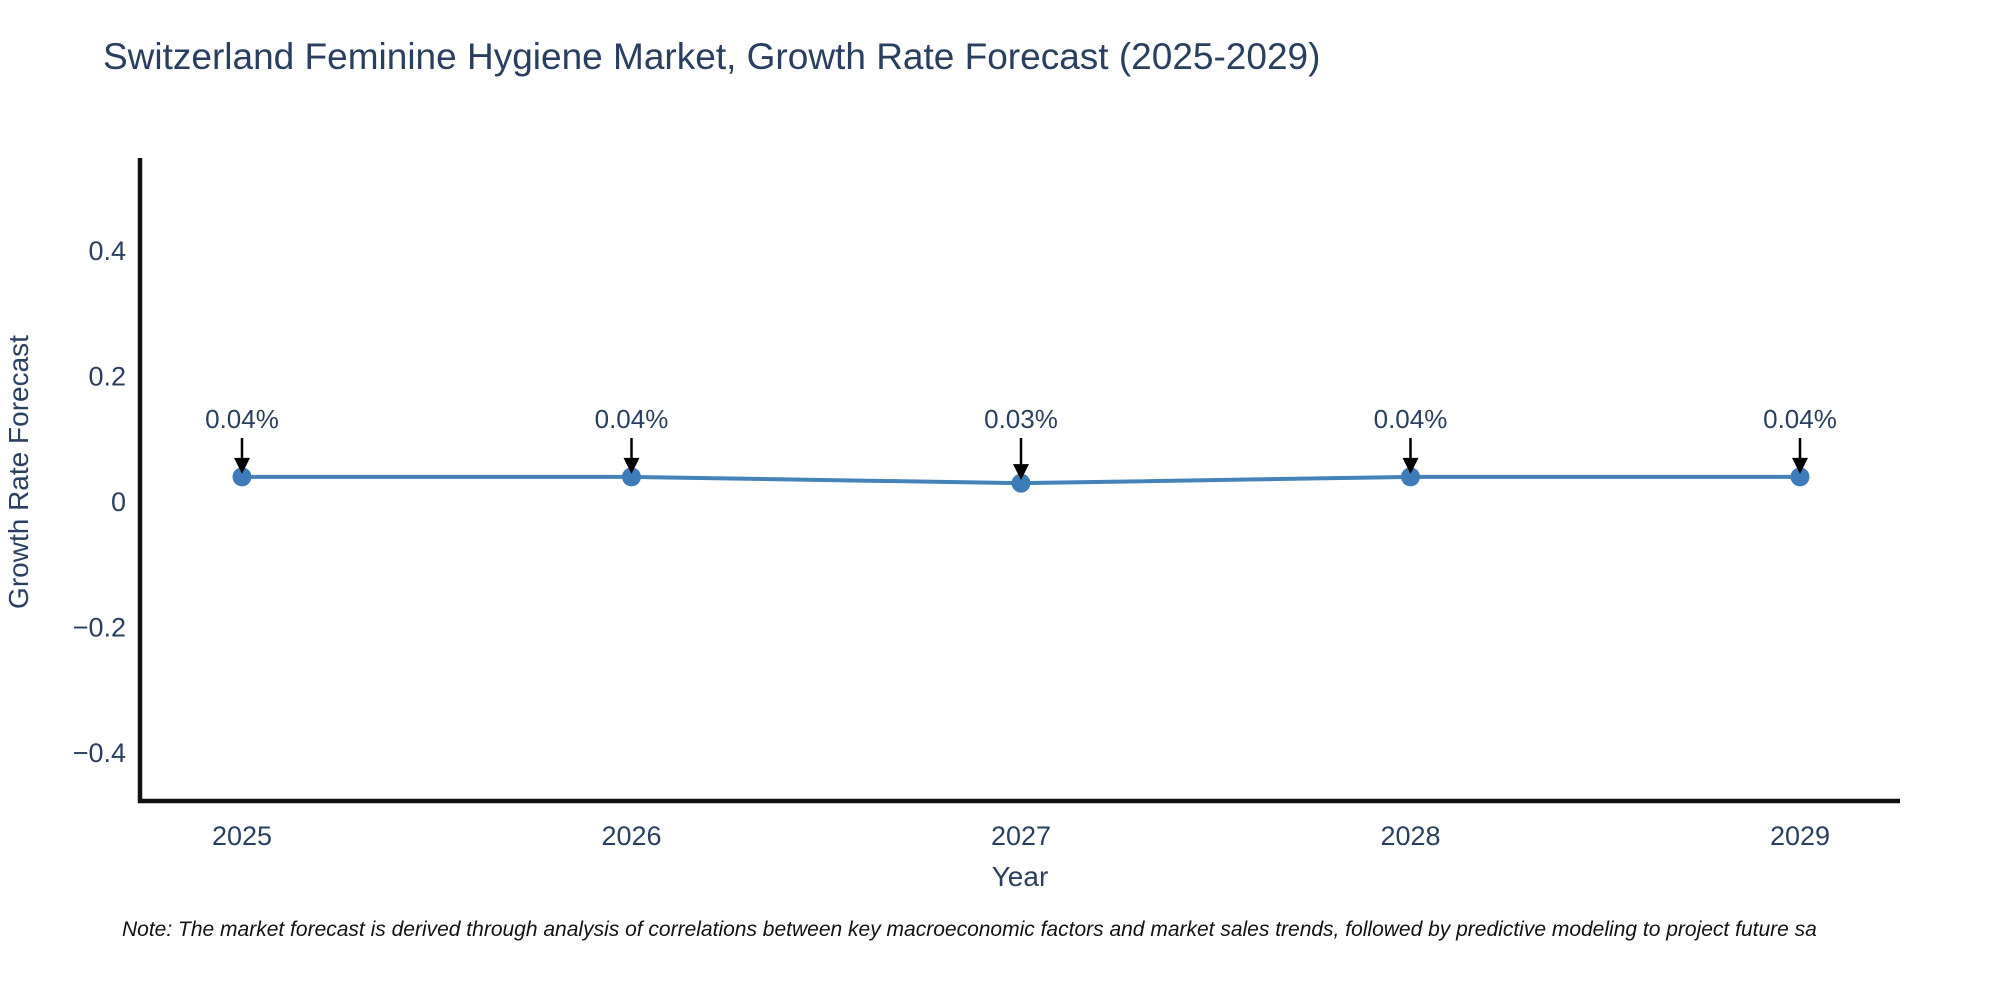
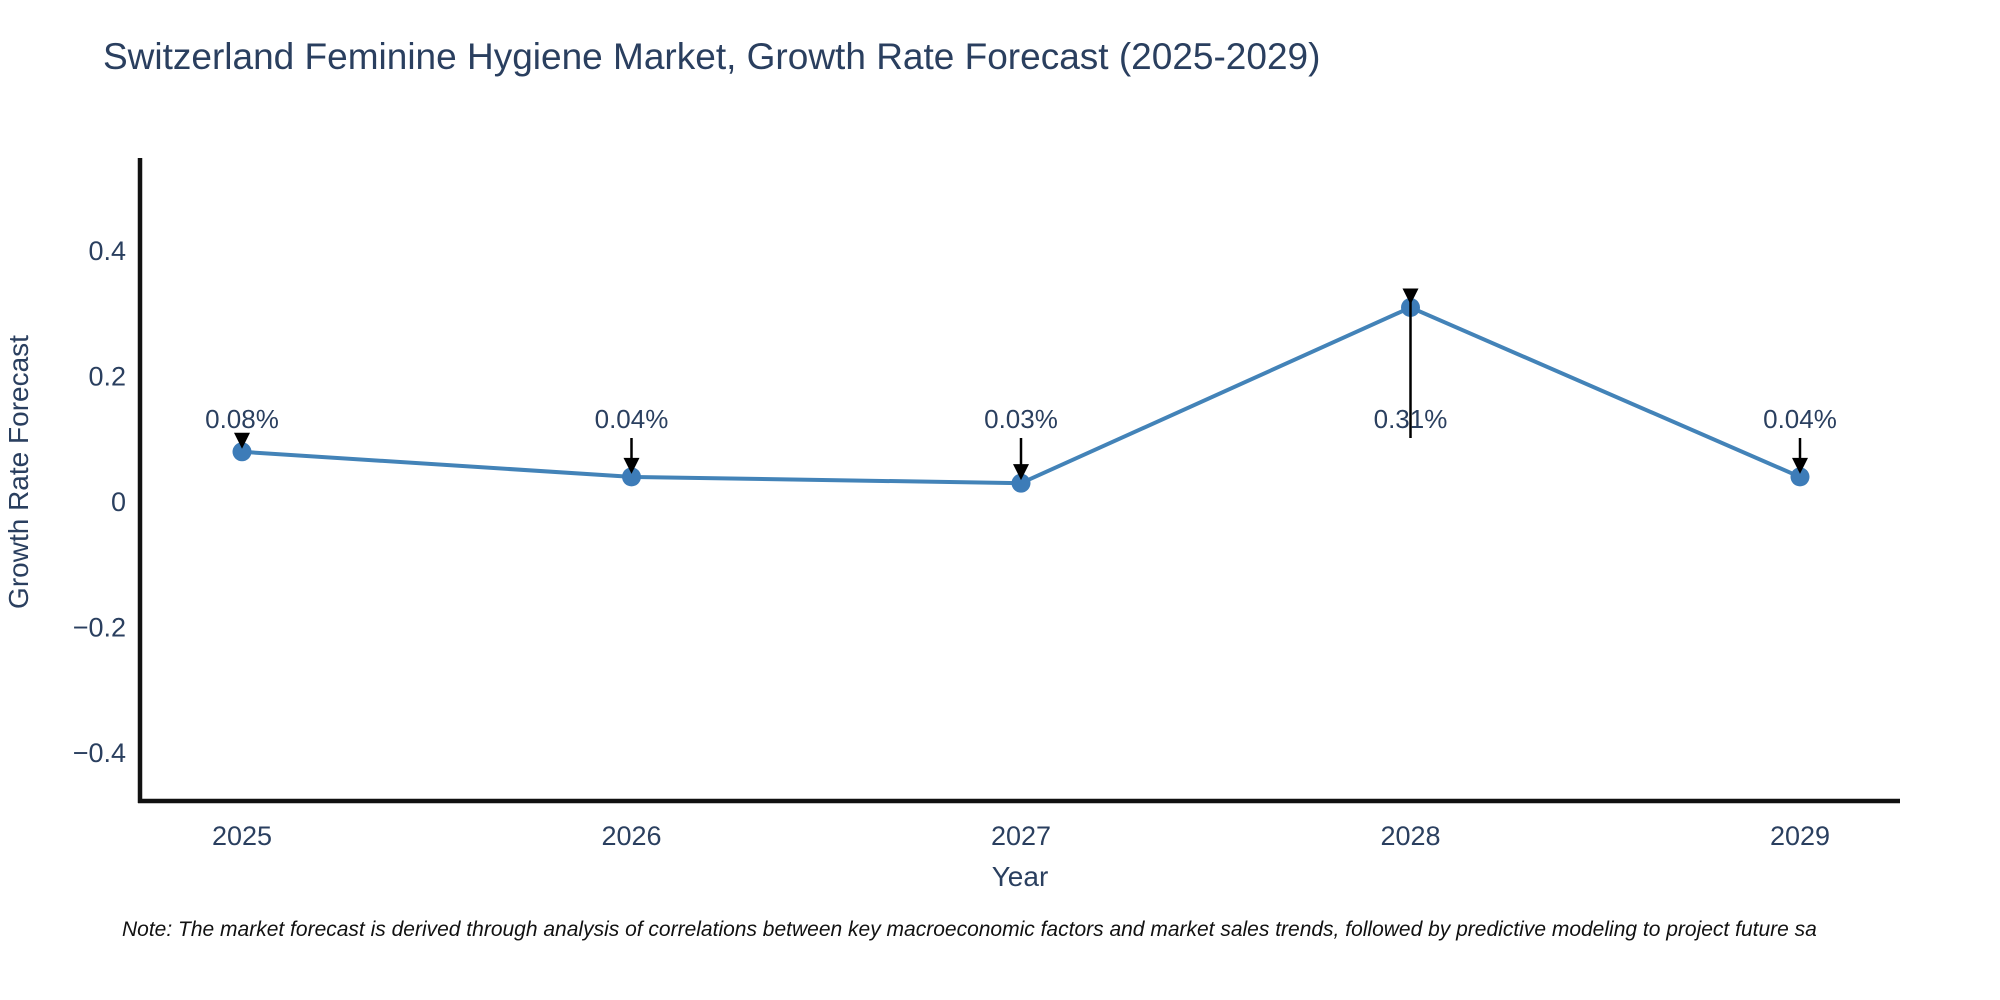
2025: 0.04% -> 0.08%
2028: 0.04% -> 0.31%
